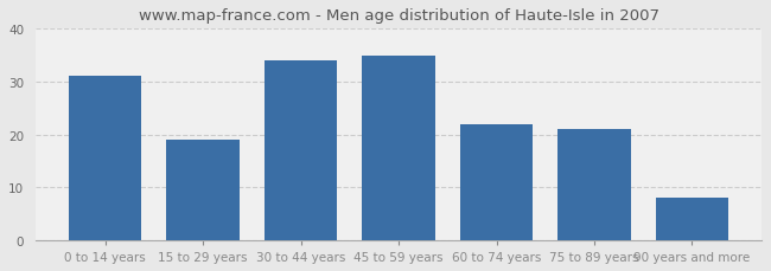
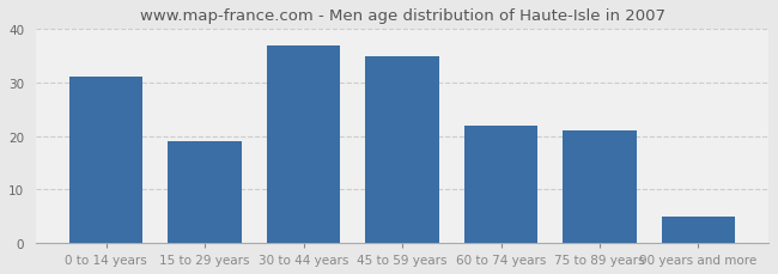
30 to 44 years: 34 -> 37
90 years and more: 8 -> 5
